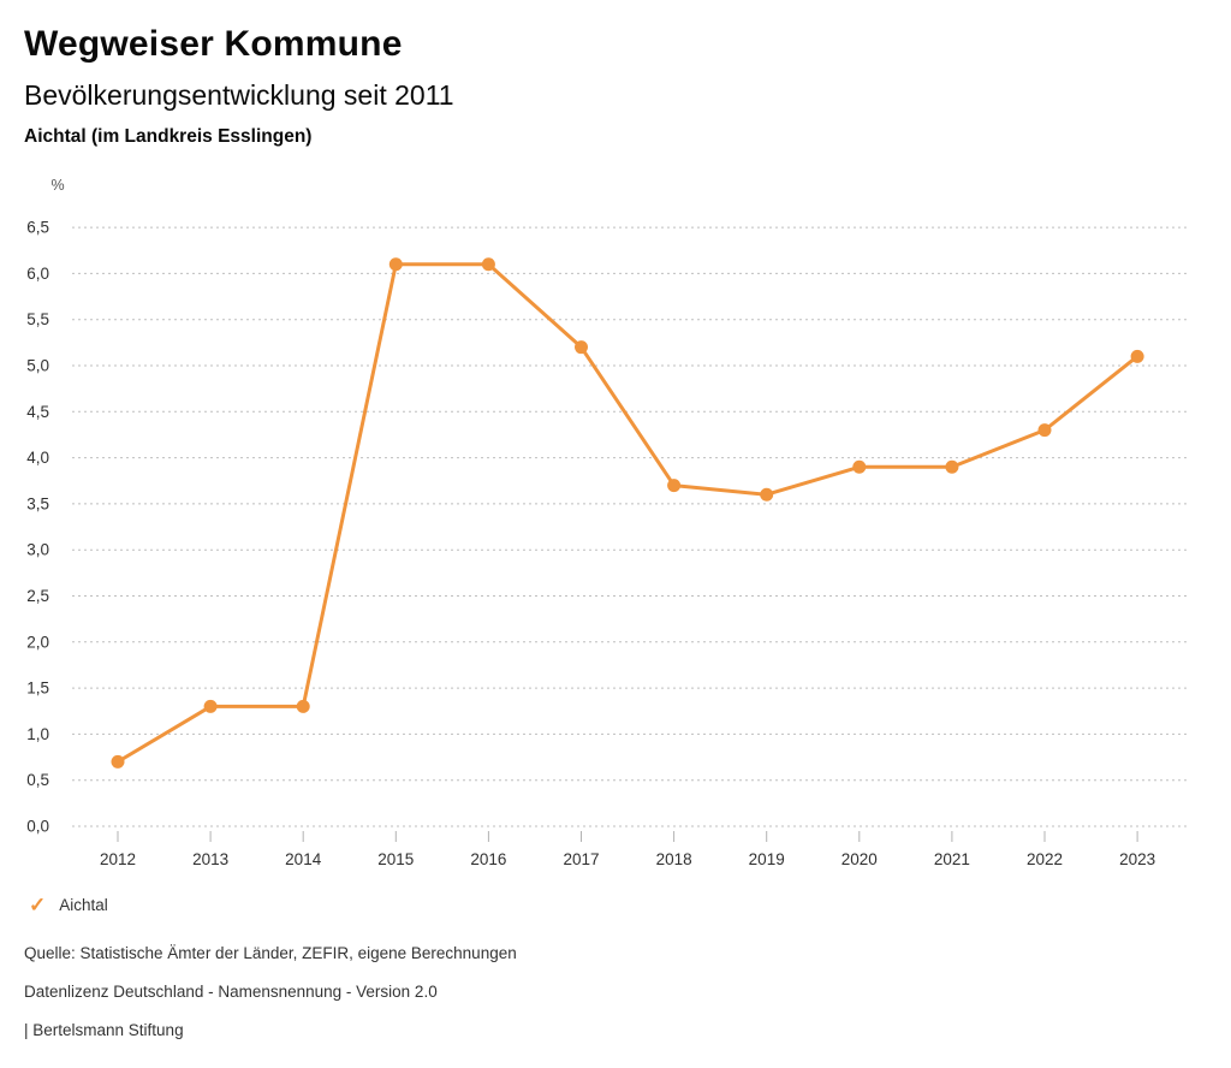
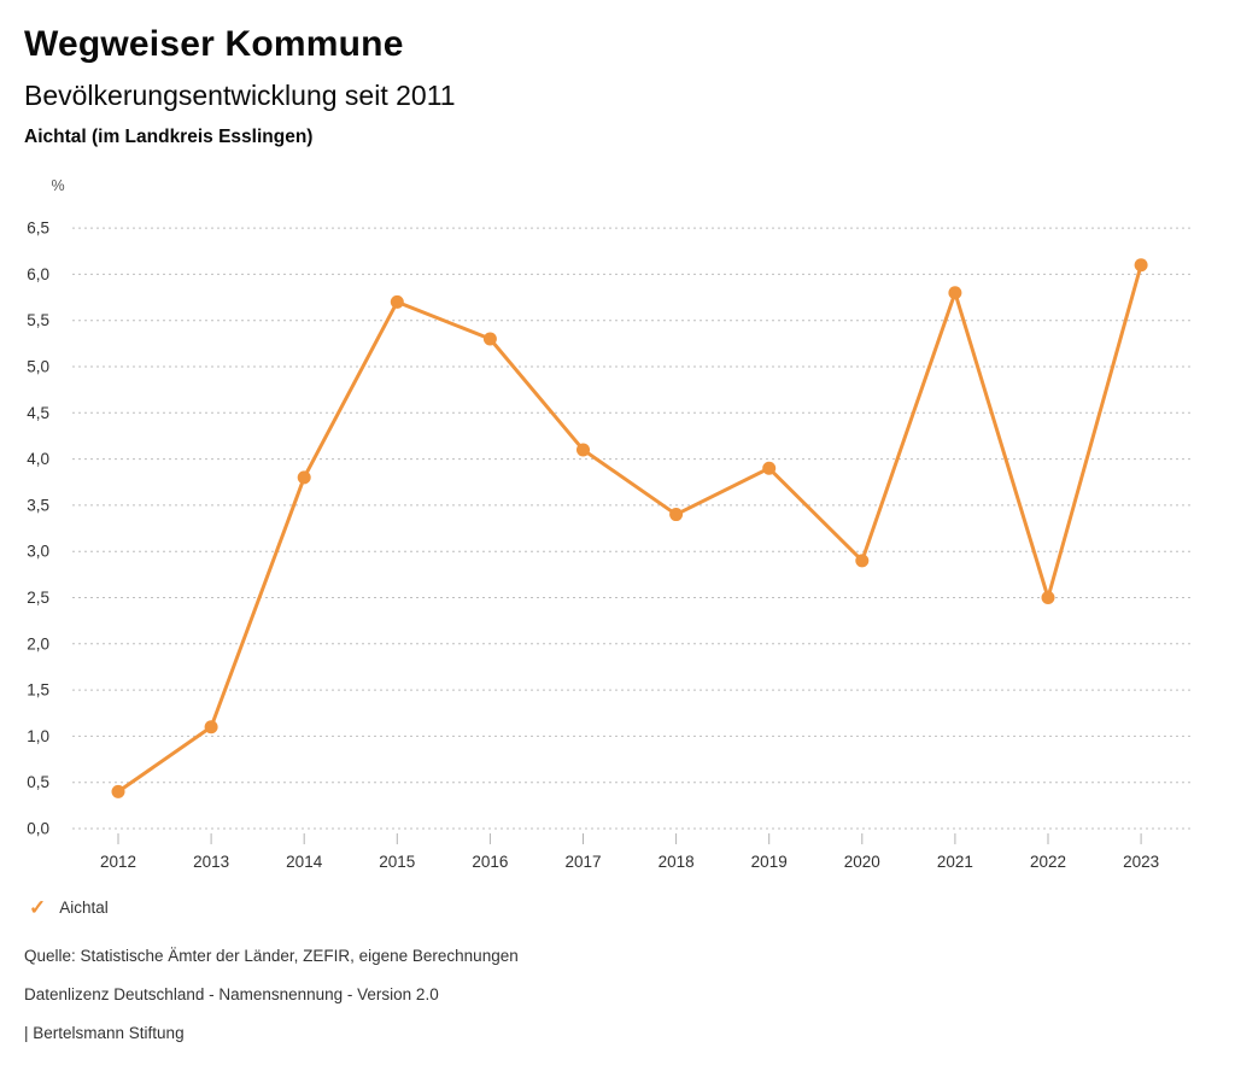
2012: 0,7 -> 0,4
2013: 1,3 -> 1,1
2014: 1,3 -> 3,8
2015: 6,1 -> 5,7
2016: 6,1 -> 5,3
2017: 5,2 -> 4,1
2018: 3,7 -> 3,4
2019: 3,6 -> 3,9
2020: 3,9 -> 2,9
2021: 3,9 -> 5,8
2022: 4,3 -> 2,5
2023: 5,1 -> 6,1
